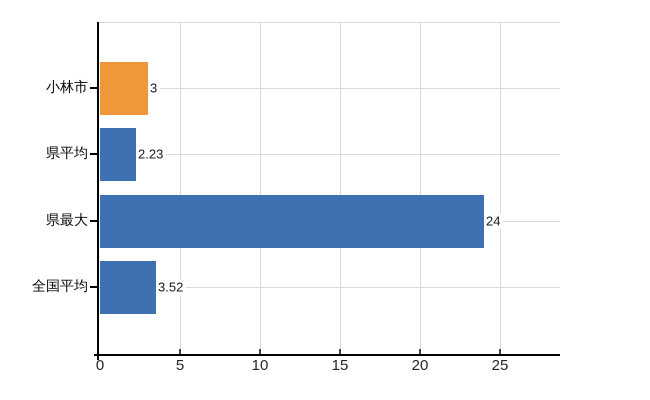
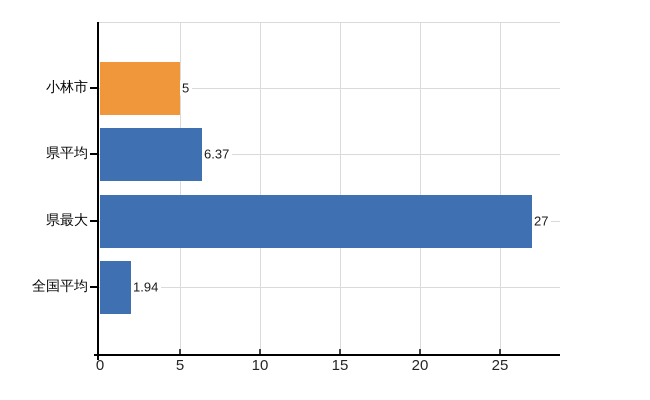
小林市: 3 -> 5
県平均: 2.23 -> 6.37
県最大: 24 -> 27
全国平均: 3.52 -> 1.94
